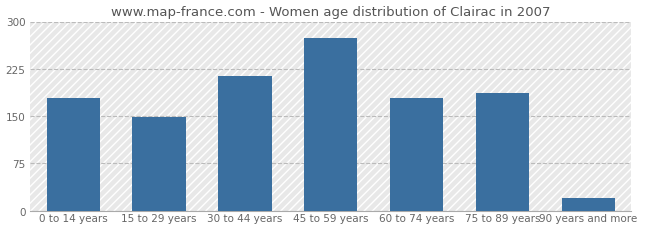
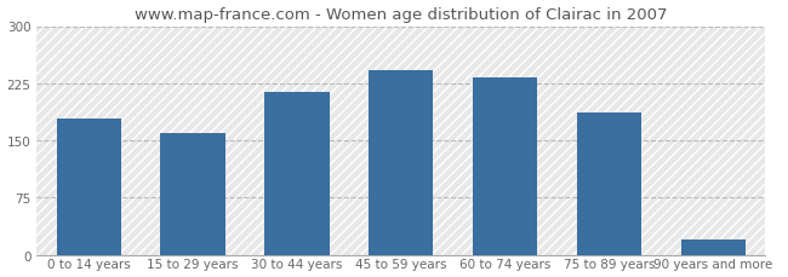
15 to 29 years: 148 -> 160
45 to 59 years: 274 -> 242
60 to 74 years: 178 -> 232
